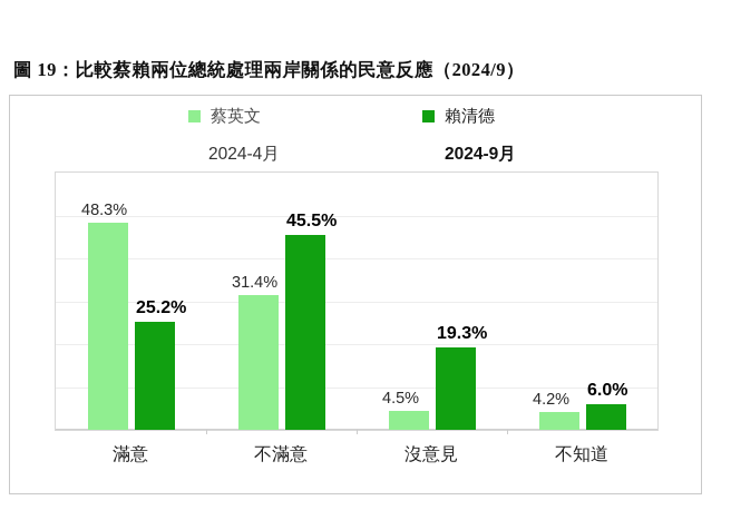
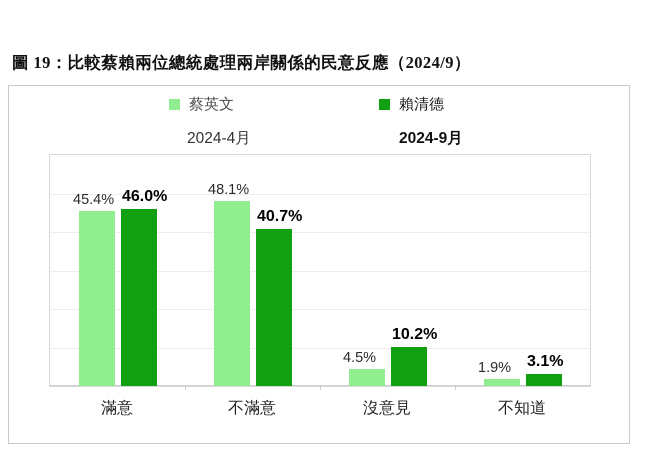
蔡英文/滿意: 48.3% -> 45.4%
賴清德/滿意: 25.2% -> 46.0%
蔡英文/不滿意: 31.4% -> 48.1%
賴清德/不滿意: 45.5% -> 40.7%
賴清德/沒意見: 19.3% -> 10.2%
蔡英文/不知道: 4.2% -> 1.9%
賴清德/不知道: 6.0% -> 3.1%
